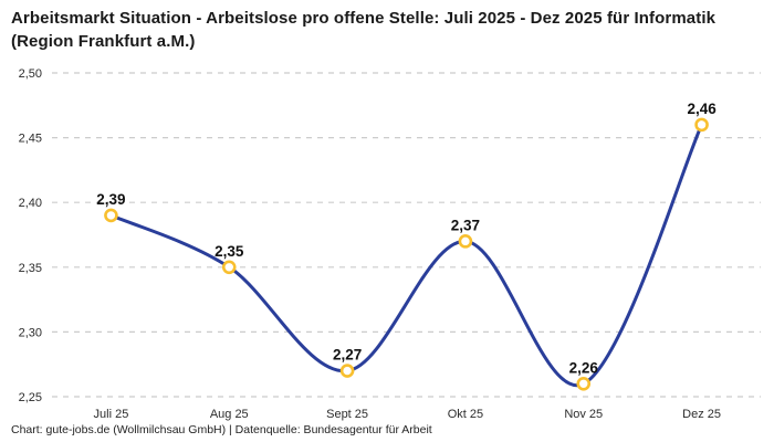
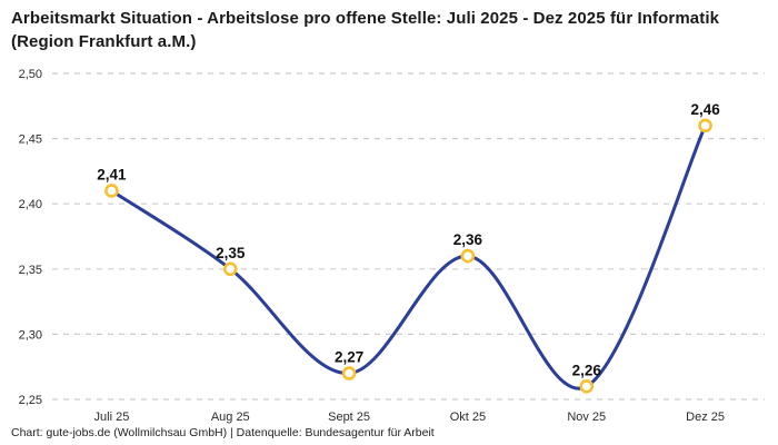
Juli 25: 2,39 -> 2,41
Okt 25: 2,37 -> 2,36
